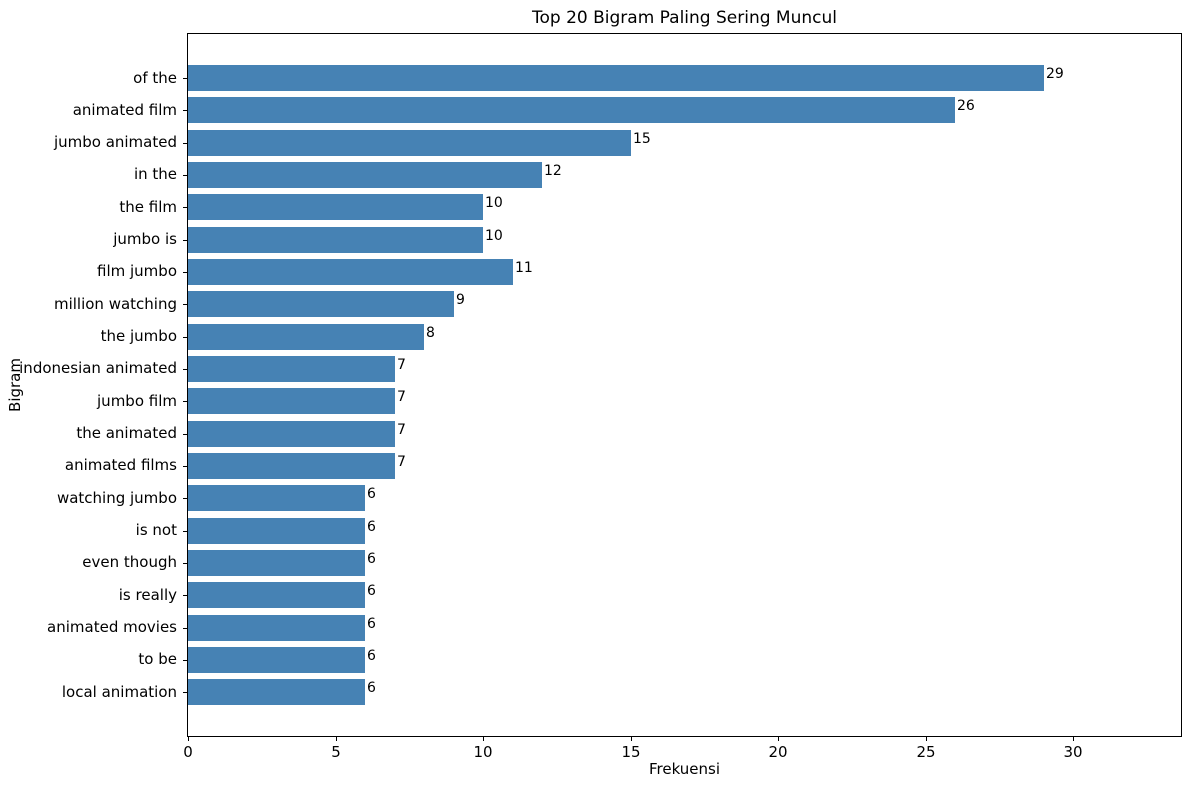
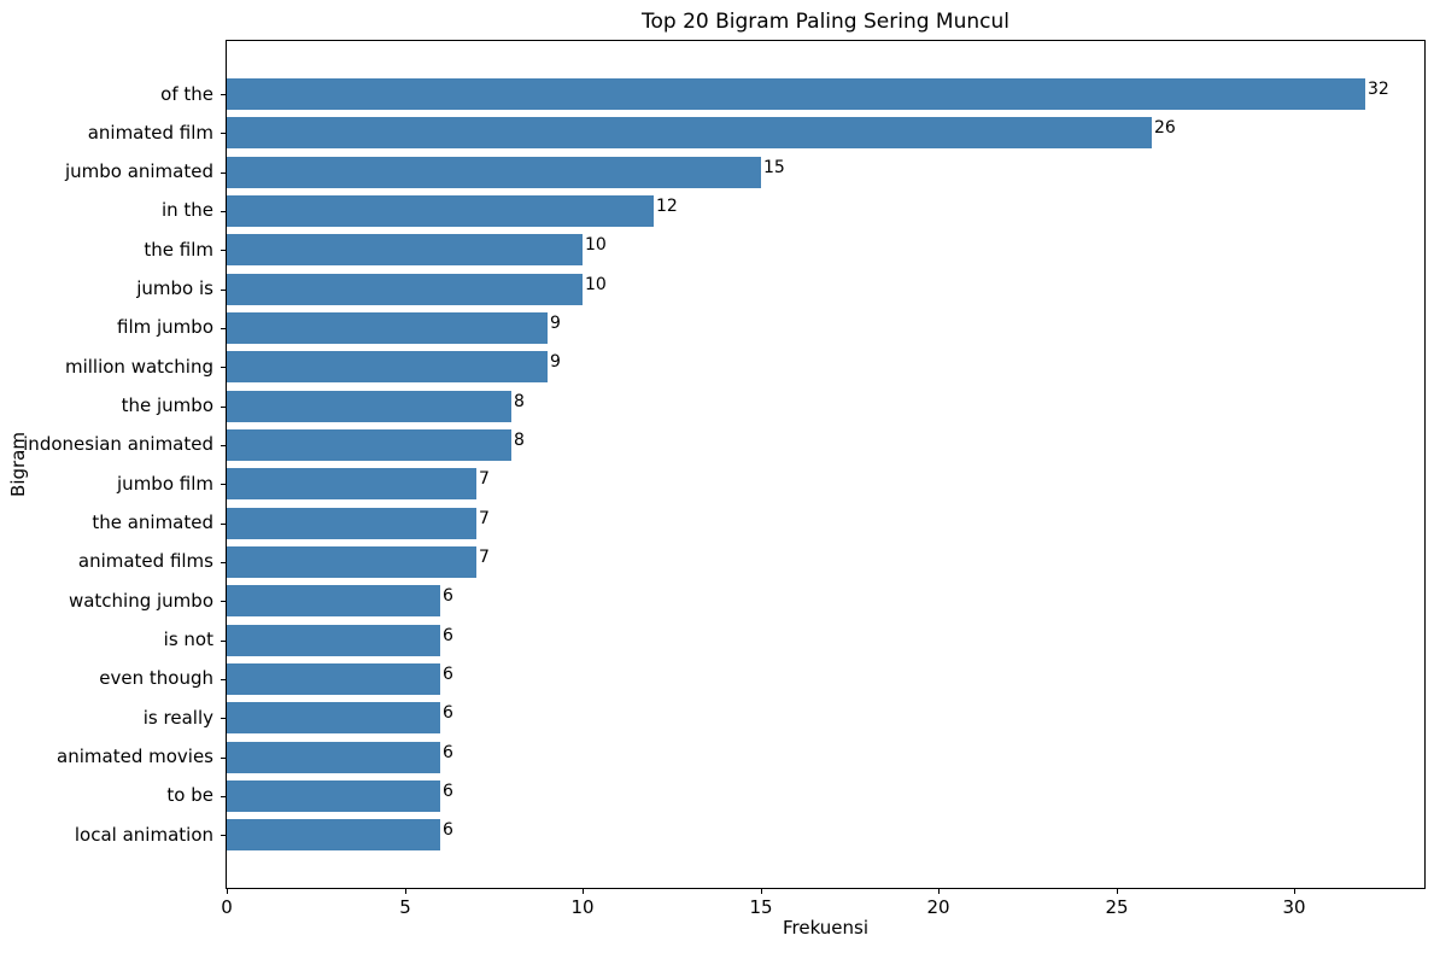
of the: 29 -> 32
film jumbo: 11 -> 9
indonesian animated: 7 -> 8
